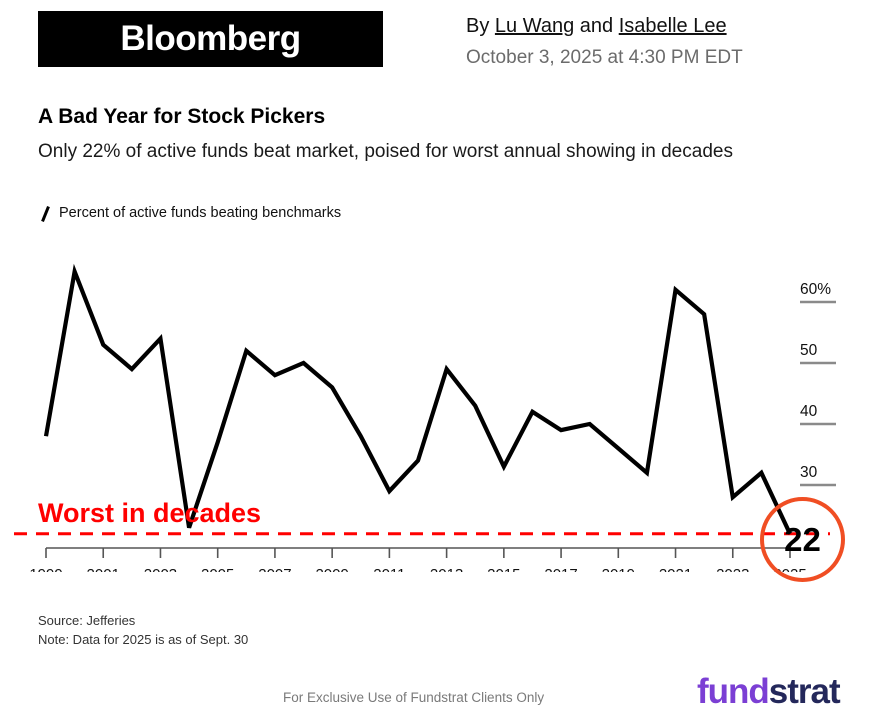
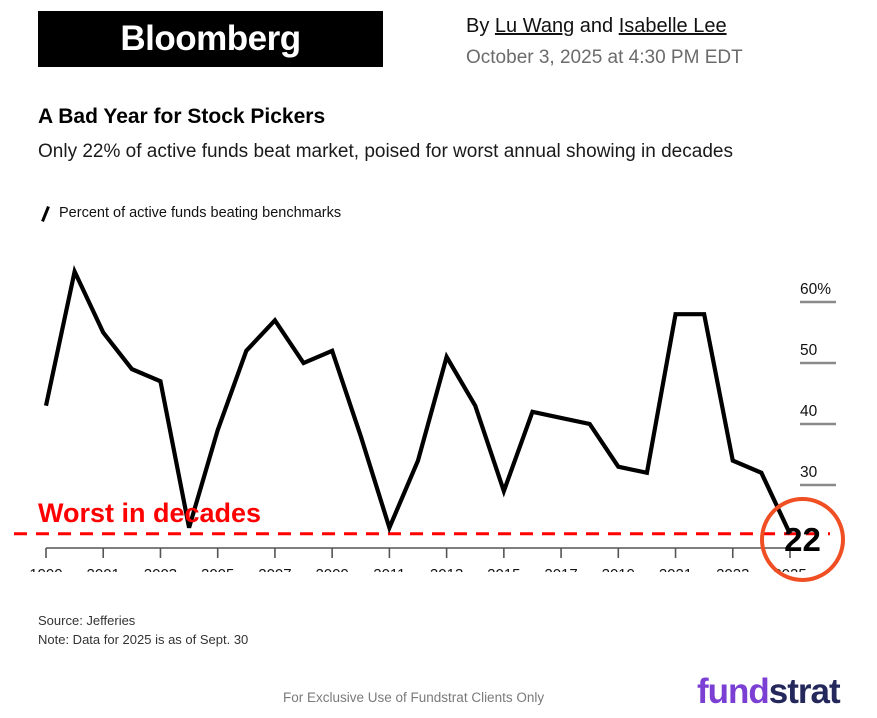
1999: 38% -> 43%
2001: 53% -> 55%
2003: 54% -> 47%
2005: 37% -> 39%
2007: 48% -> 57%
2009: 46% -> 52%
2011: 29% -> 23%
2013: 49% -> 51%
2015: 33% -> 29%
2017: 39% -> 41%
2019: 36% -> 33%
2021: 62% -> 58%
2023: 28% -> 34%
